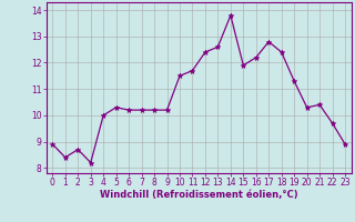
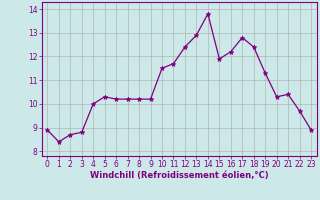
3: 8.2 -> 8.8
13: 12.6 -> 12.9
